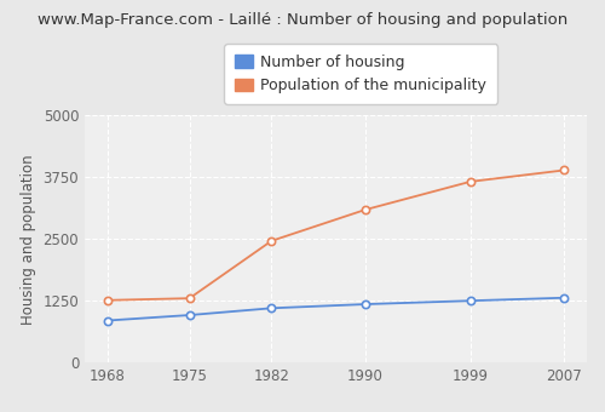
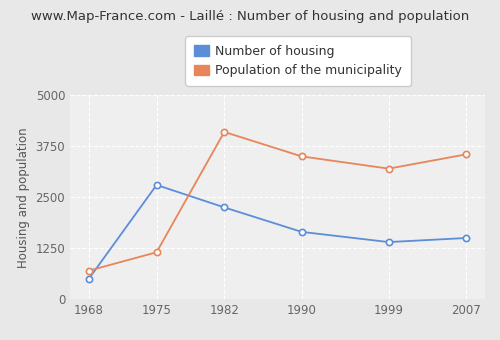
Number of housing/1968: 850 -> 500
Population of the municipality/1968: 1260 -> 700
Number of housing/1975: 960 -> 2800
Population of the municipality/1975: 1300 -> 1150
Number of housing/1982: 1100 -> 2250
Population of the municipality/1982: 2460 -> 4100
Number of housing/1990: 1180 -> 1650
Population of the municipality/1990: 3090 -> 3500
Number of housing/1999: 1250 -> 1400
Population of the municipality/1999: 3660 -> 3200
Number of housing/2007: 1310 -> 1500
Population of the municipality/2007: 3890 -> 3550
